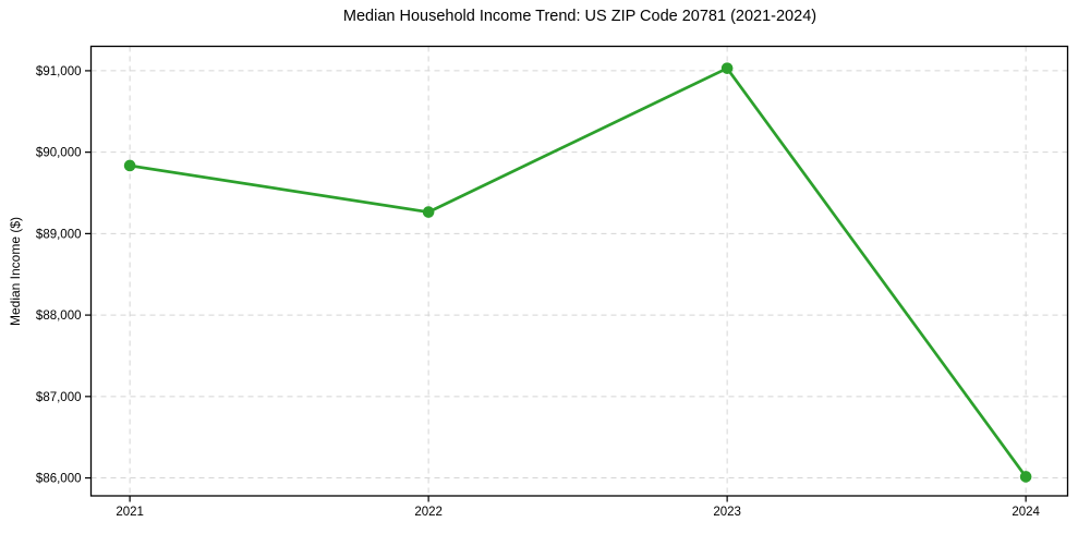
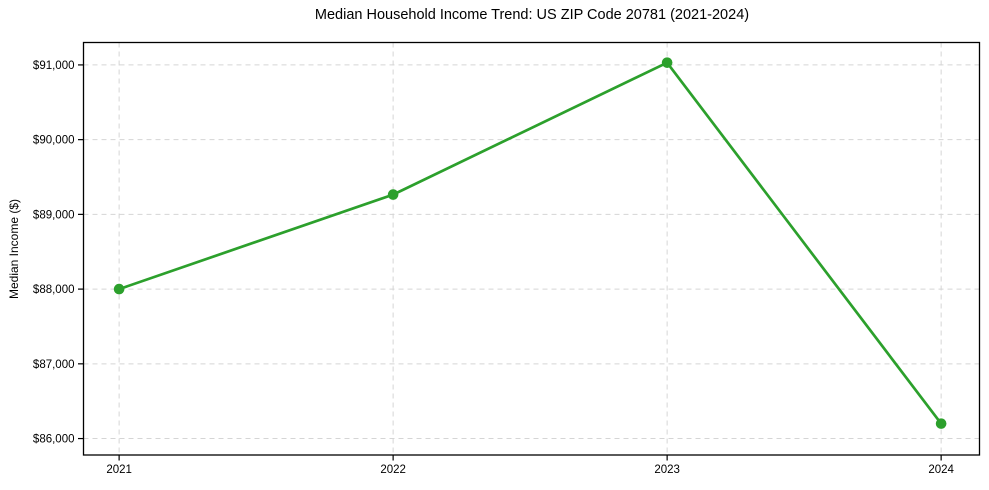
2021: $89800 -> $88000
2024: $86000 -> $86200
